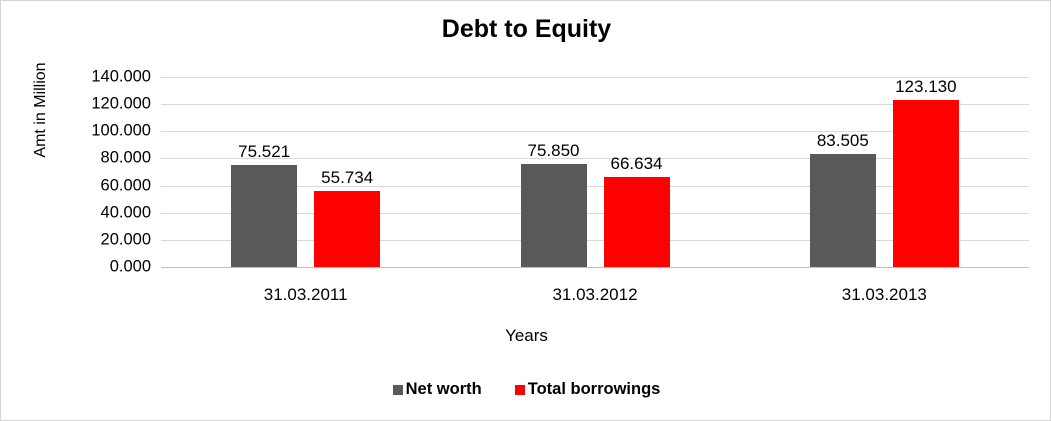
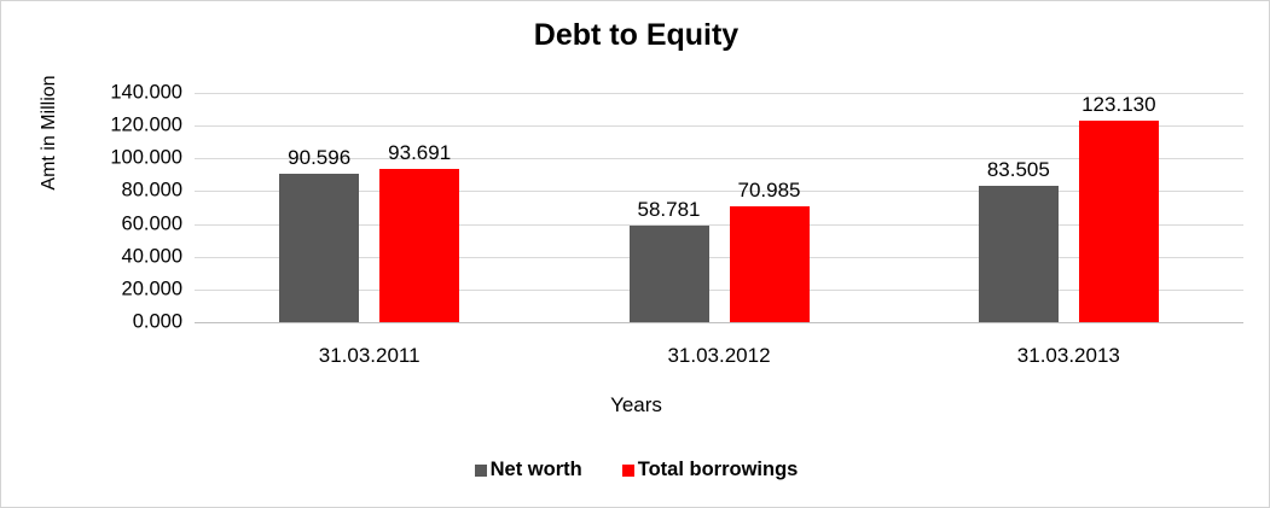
Net worth/31.03.2011: 75.521 -> 90.596
Total borrowings/31.03.2011: 55.734 -> 93.691
Net worth/31.03.2012: 75.850 -> 58.781
Total borrowings/31.03.2012: 66.634 -> 70.985
